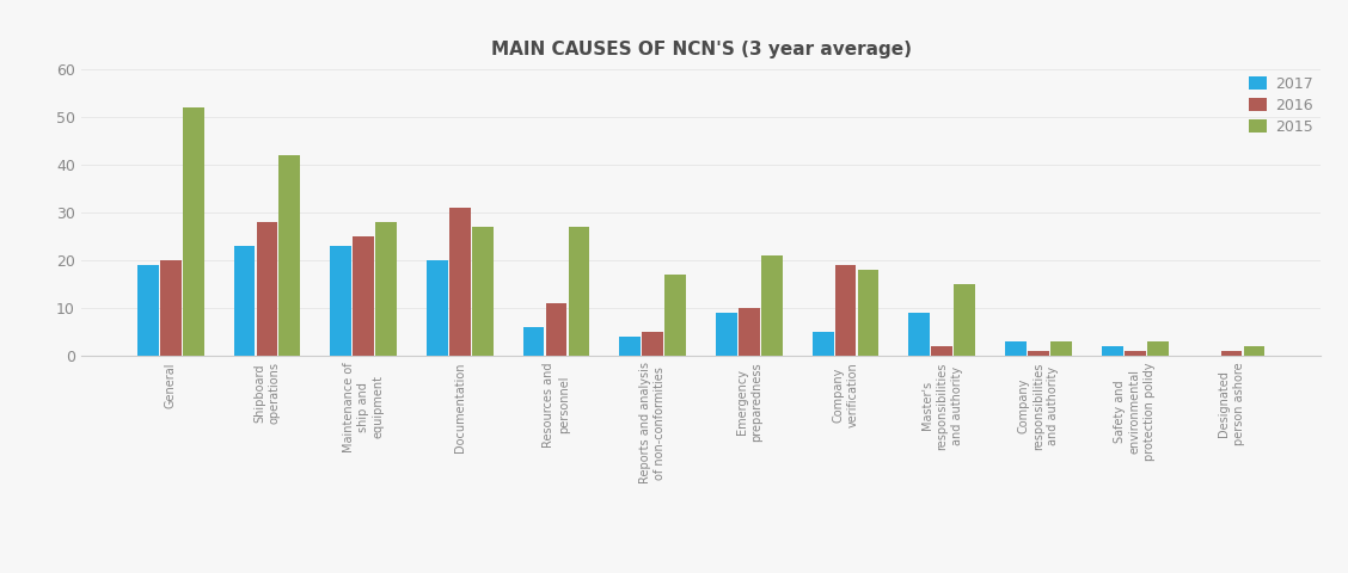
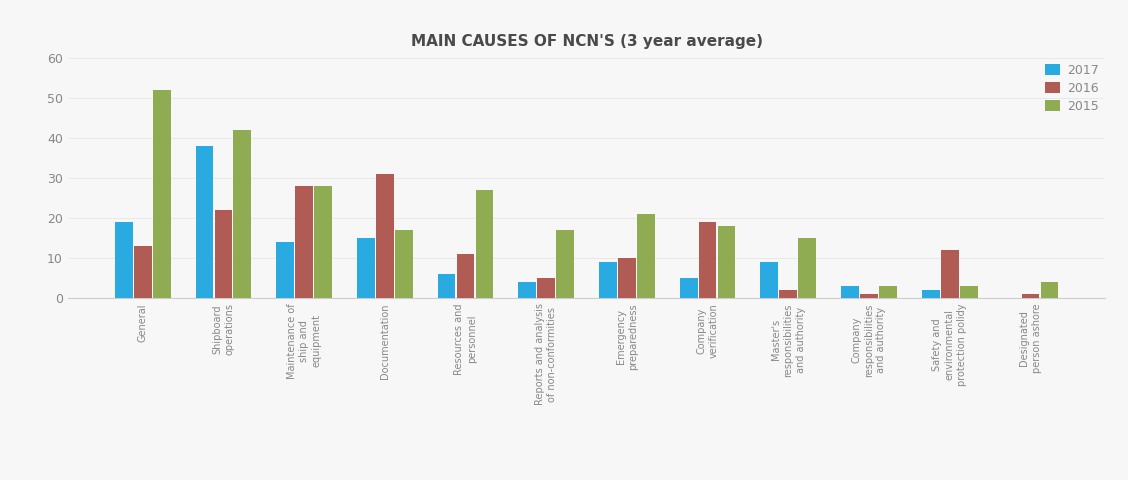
2016/General: 20 -> 13
2017/Shipboard operations: 23 -> 38
2016/Shipboard operations: 28 -> 22
2017/Maintenance of ship and equipment: 23 -> 14
2016/Maintenance of ship and equipment: 25 -> 28
2017/Documentation: 20 -> 15
2015/Documentation: 27 -> 17
2016/Safety and environmental protection polidy: 1 -> 12
2015/Designated person ashore: 2 -> 4
